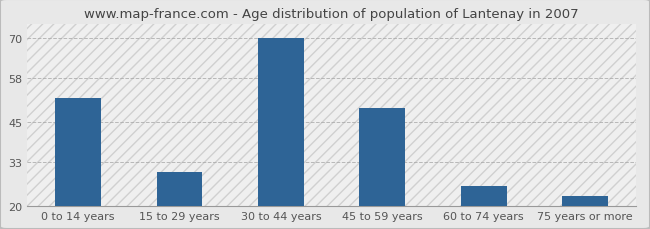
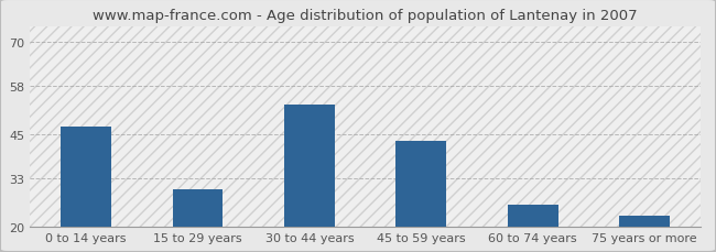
0 to 14 years: 52 -> 47
30 to 44 years: 70 -> 53
45 to 59 years: 49 -> 43
